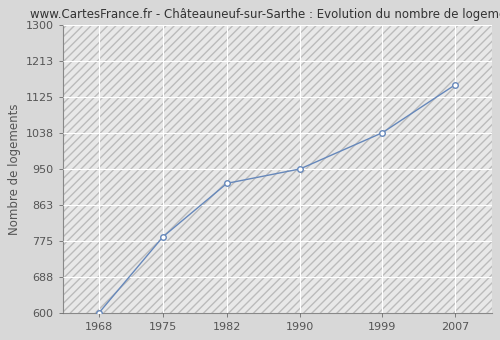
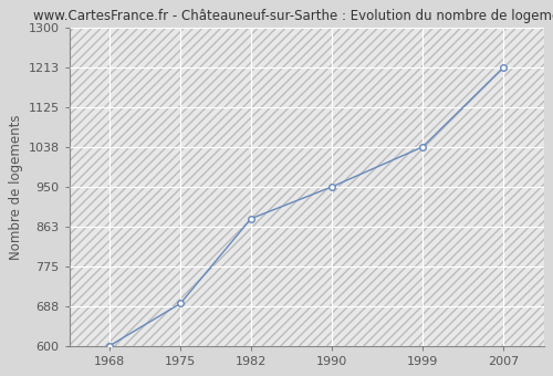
1975: 785 -> 693
1982: 915 -> 880
2007: 1155 -> 1213
